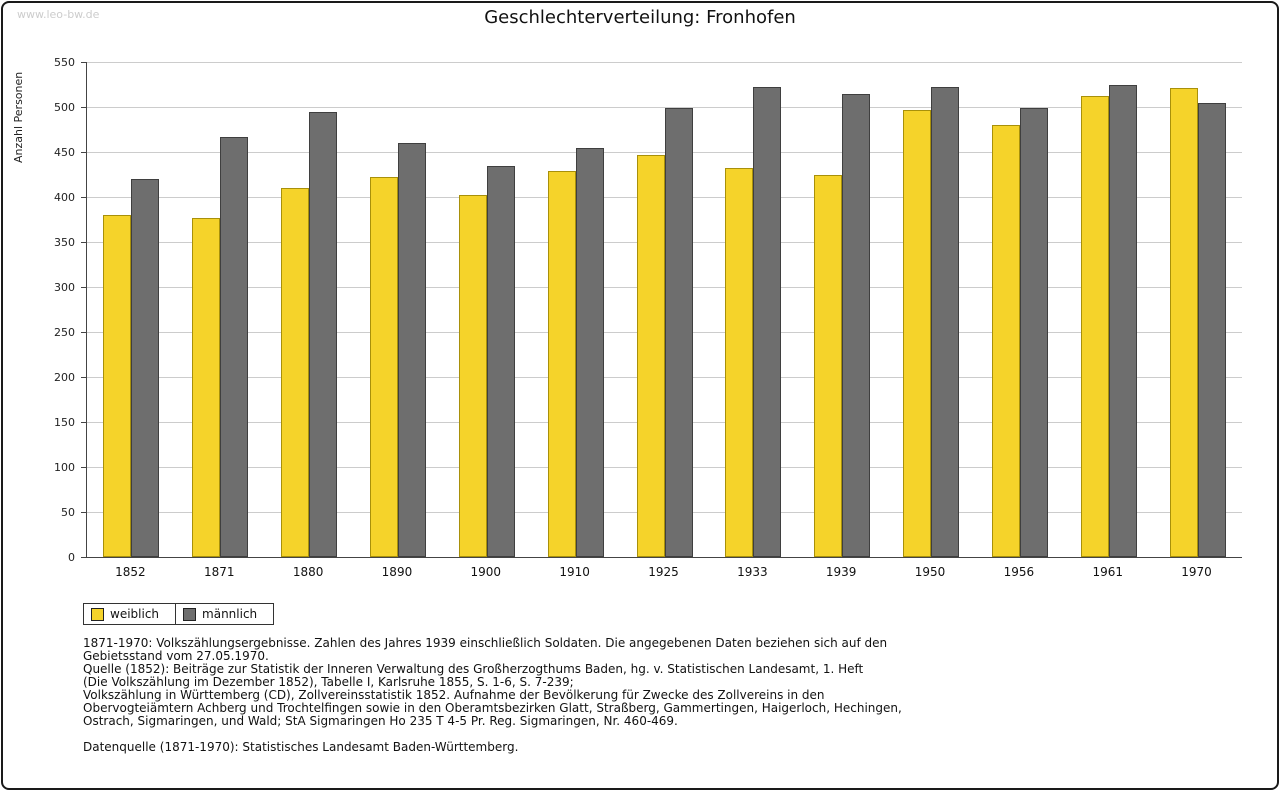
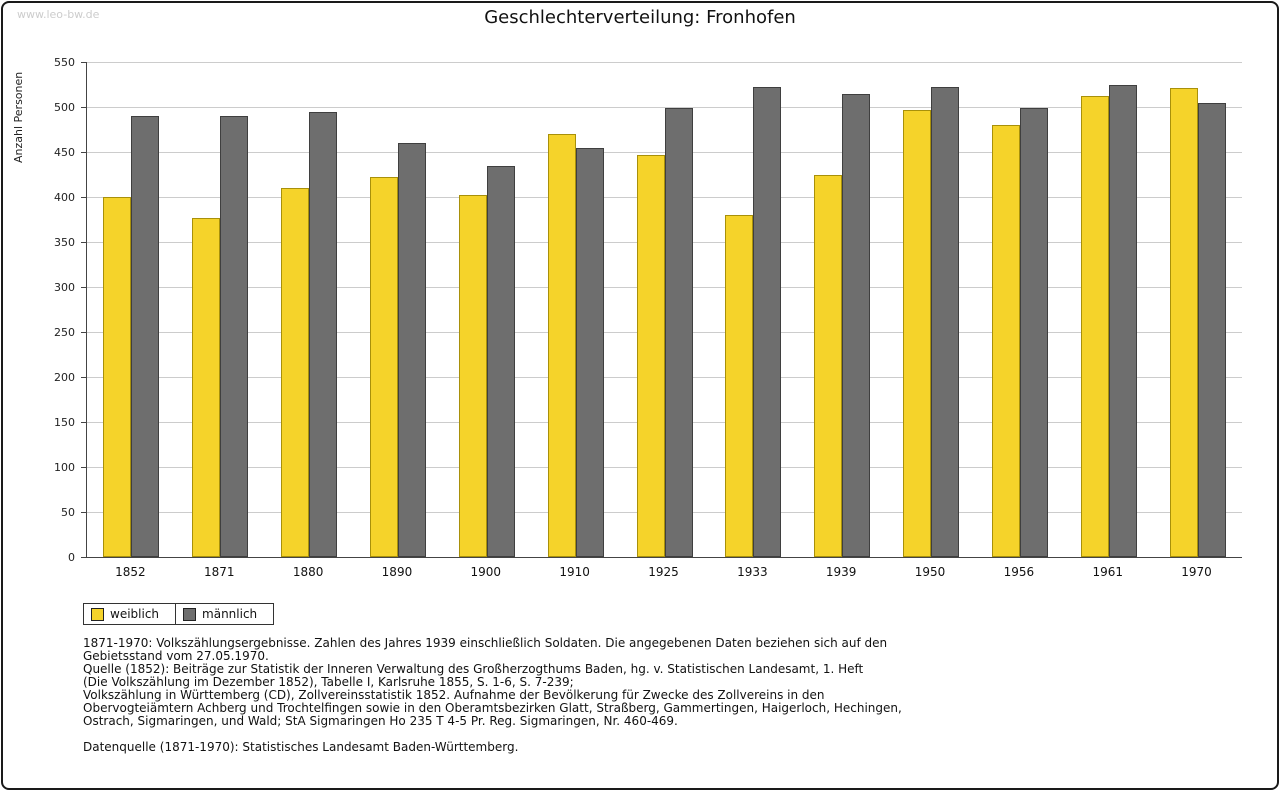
weiblich/1852: 380 -> 400
männlich/1852: 420 -> 490
männlich/1871: 470 -> 490
weiblich/1910: 430 -> 470
weiblich/1933: 430 -> 380
